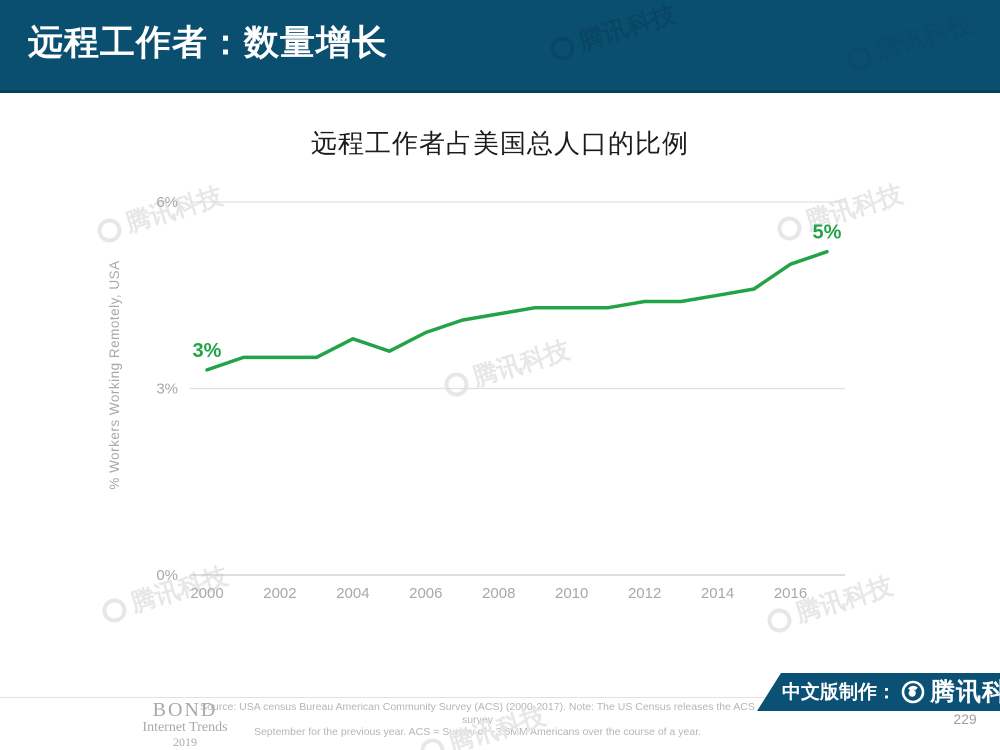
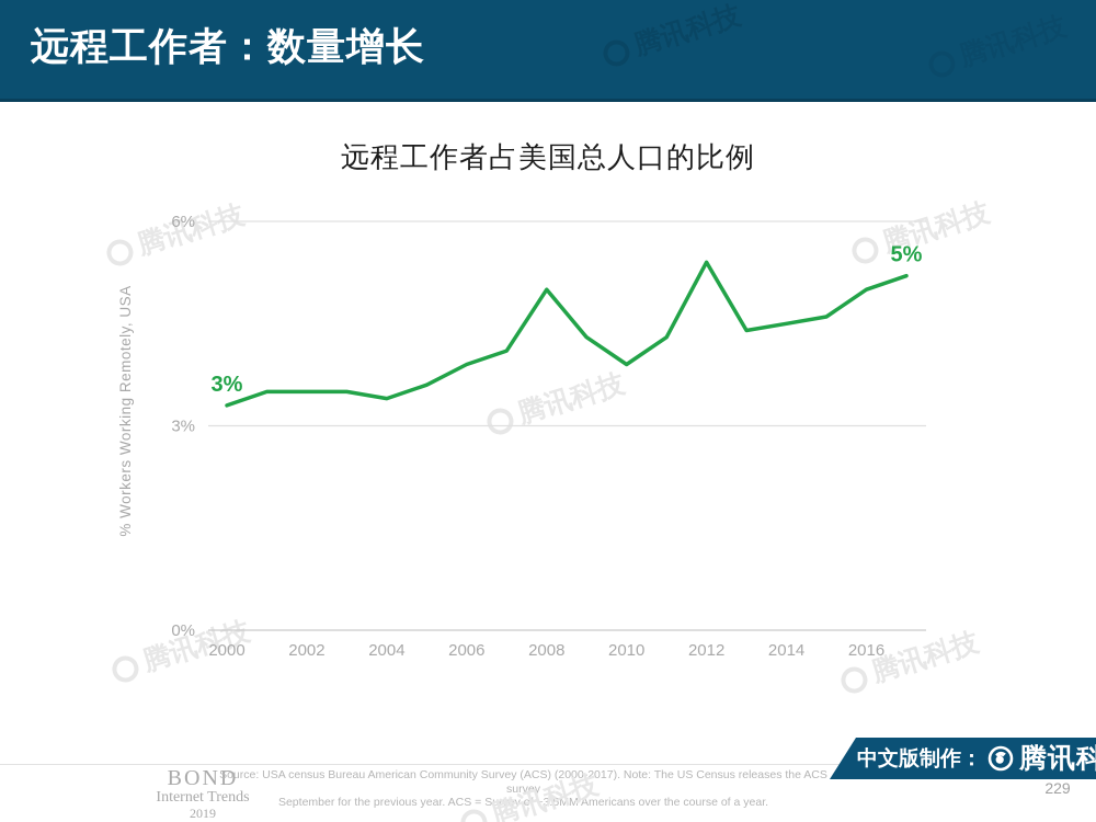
2004: 3.8% -> 3.4%
2008: 4.2% -> 5.0%
2010: 4.3% -> 3.9%
2012: 4.4% -> 5.4%
